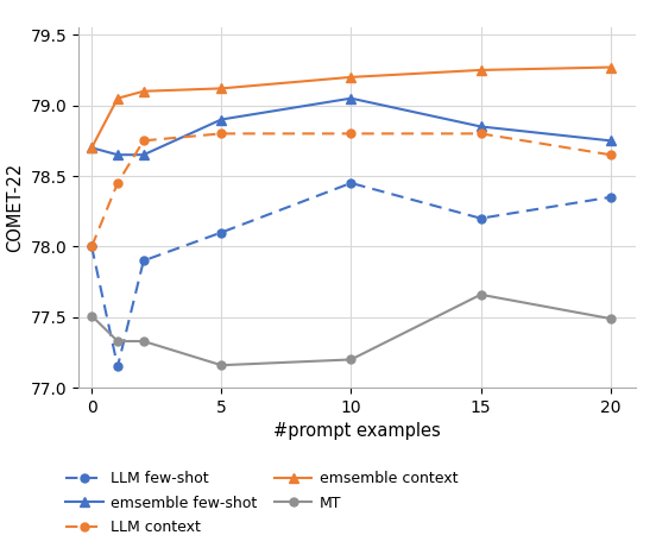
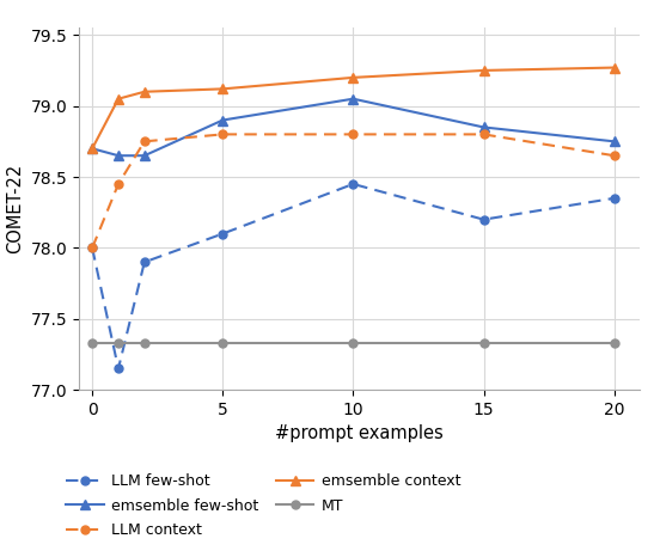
MT/0: 77.51 -> 77.33
MT/5: 77.16 -> 77.33
MT/10: 77.20 -> 77.33
MT/15: 77.66 -> 77.33
MT/20: 77.49 -> 77.33
